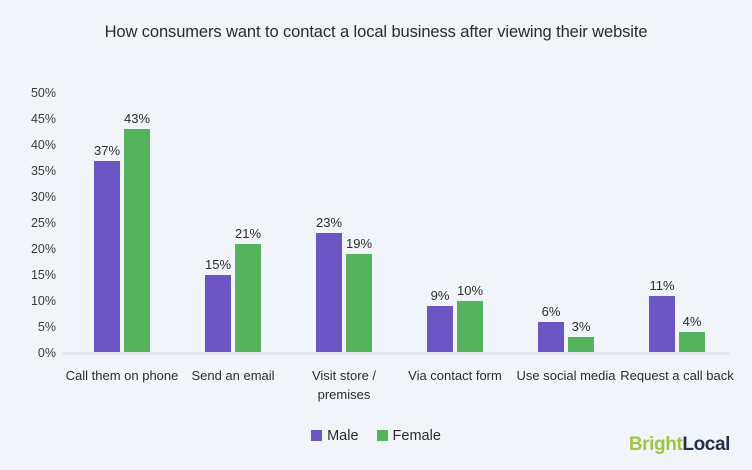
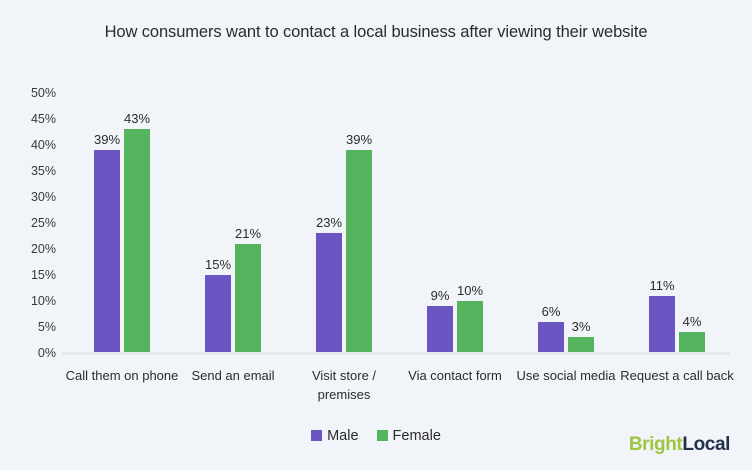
Male/Call them on phone: 37% -> 39%
Female/Visit store / premises: 19% -> 39%
